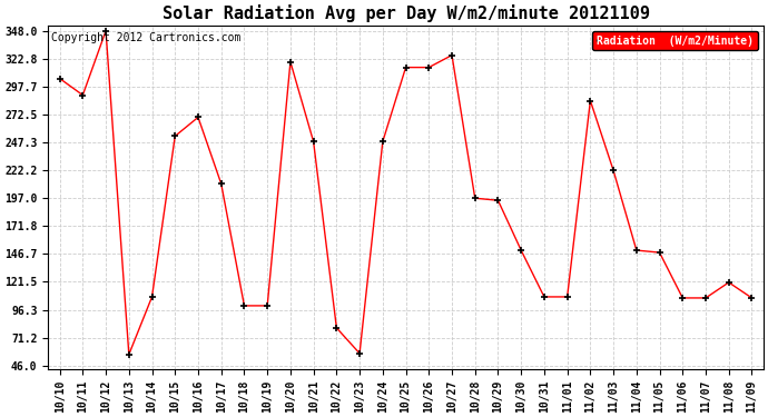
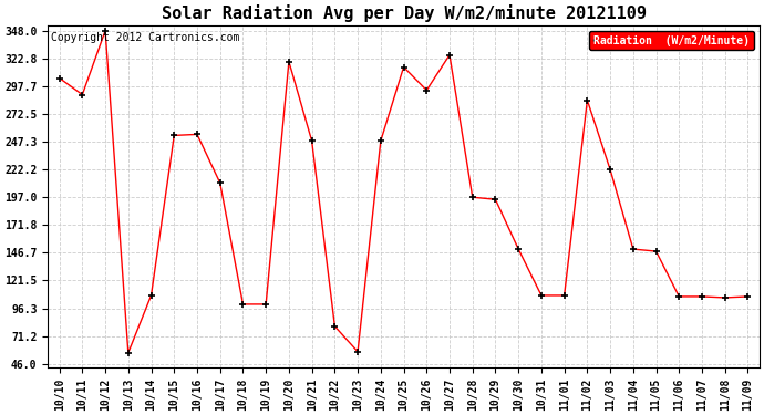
10/16: 270 -> 254
10/26: 315 -> 294
11/08: 121 -> 106
